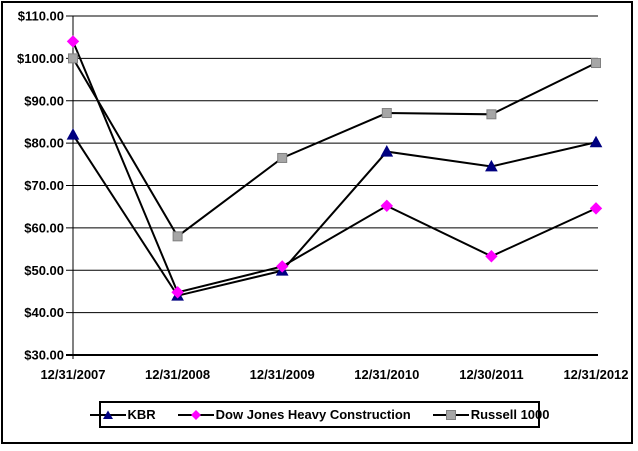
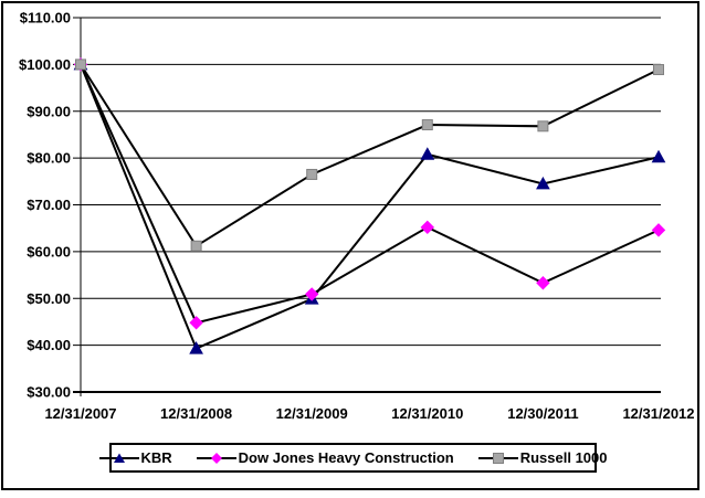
KBR/12/31/2007: $82 -> $100
Dow Jones Heavy Construction/12/31/2007: $104 -> $100
KBR/12/31/2008: $44 -> $39
Russell 1000/12/31/2008: $58 -> $61
KBR/12/31/2010: $78 -> $81
